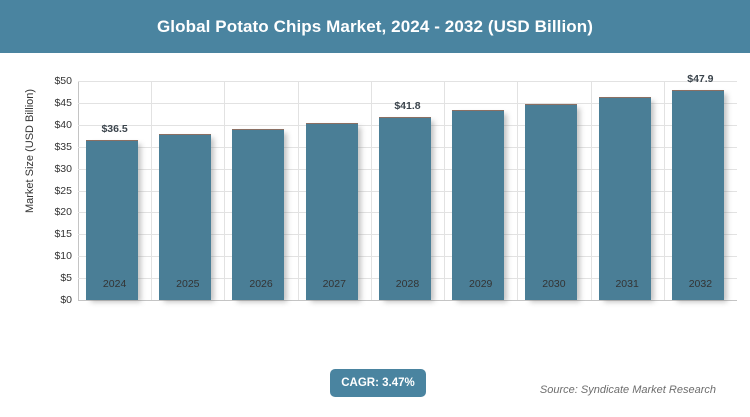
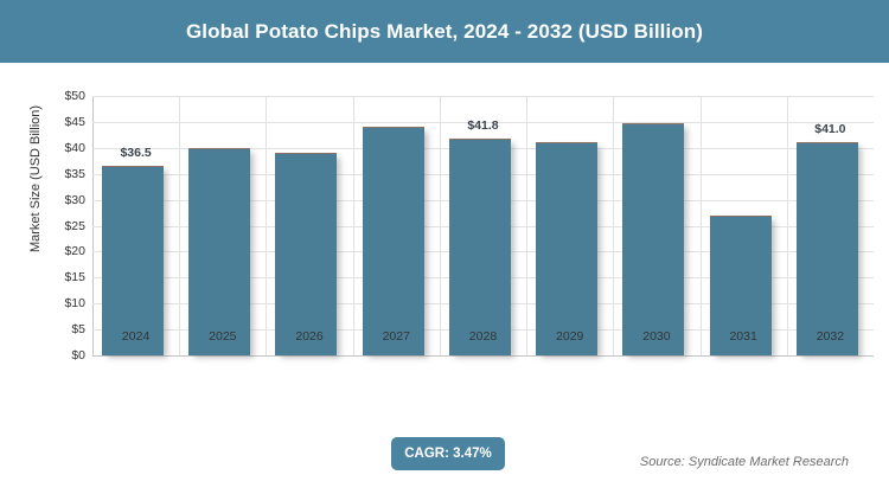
2025: $38 -> $40
2027: $40 -> $44
2029: $43 -> $41
2031: $46 -> $27
2032: $47.9 -> $41.0
